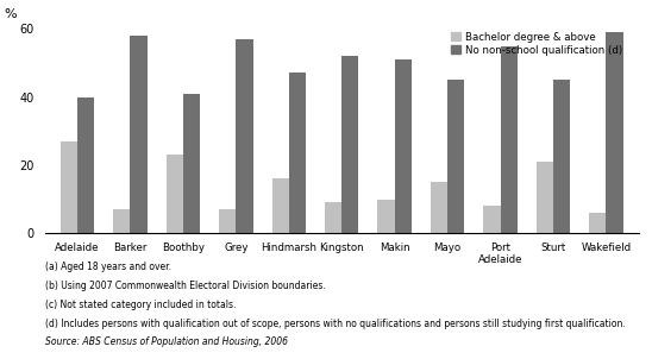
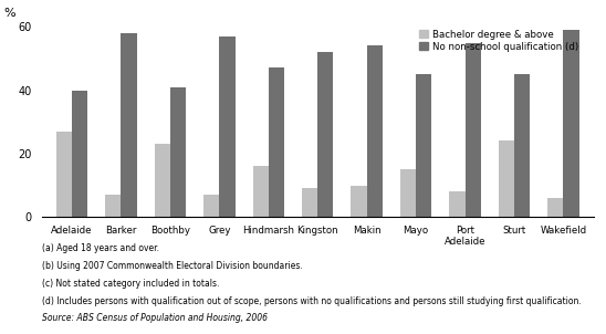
No non-school qualification (d)/Makin: 51 -> 54
Bachelor degree & above/Sturt: 21 -> 24
